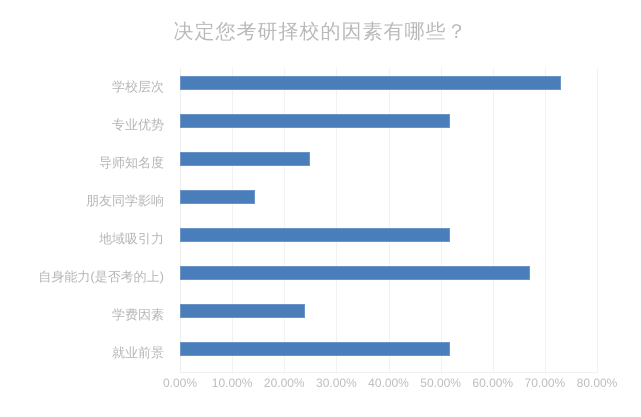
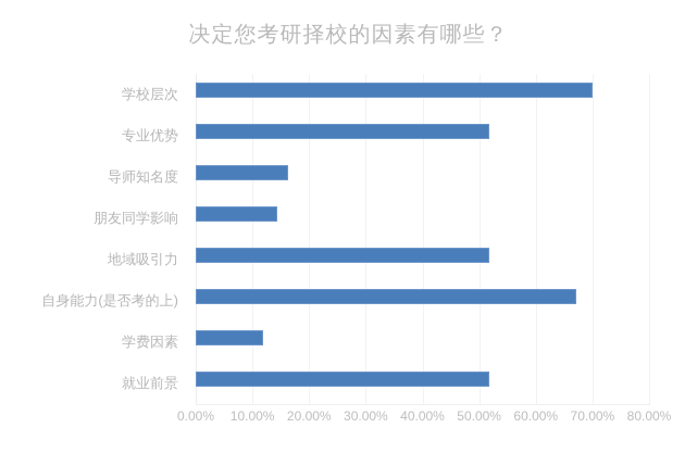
学校层次: 73% -> 70%
导师知名度: 25% -> 16%
学费因素: 24% -> 12%
